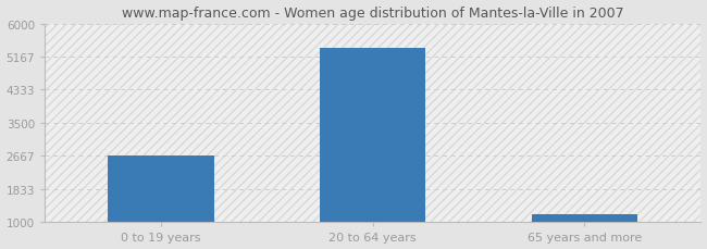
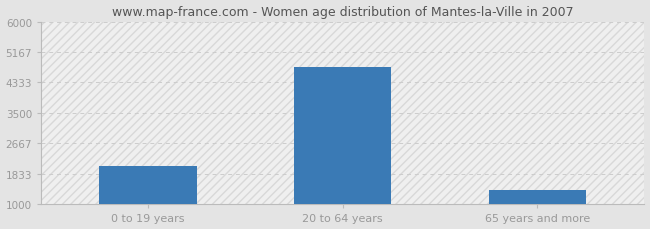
0 to 19 years: 2670 -> 2050
20 to 64 years: 5400 -> 4750
65 years and more: 1190 -> 1400
